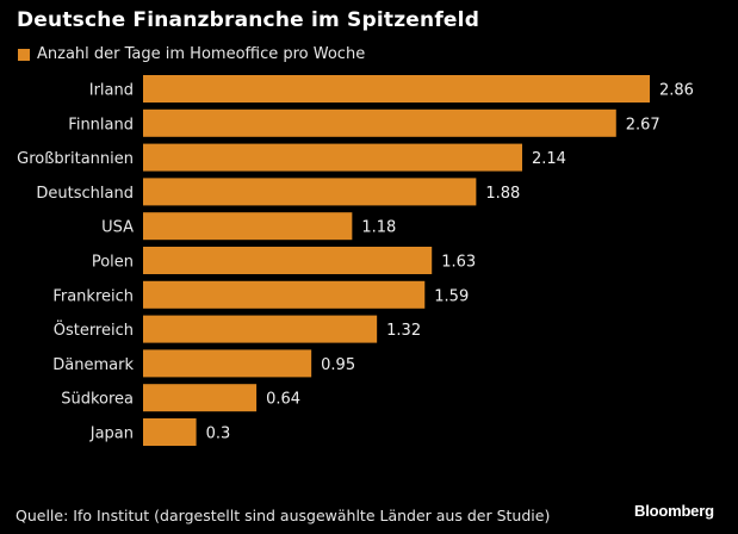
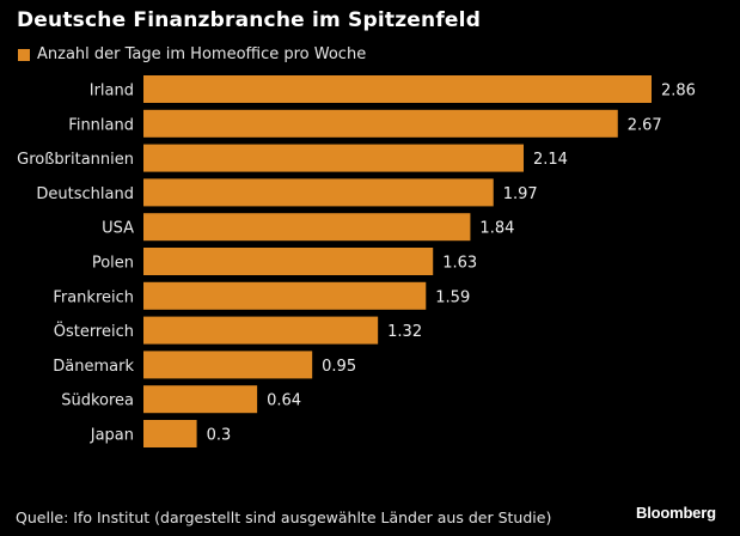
Deutschland: 1.88 -> 1.97
USA: 1.18 -> 1.84
